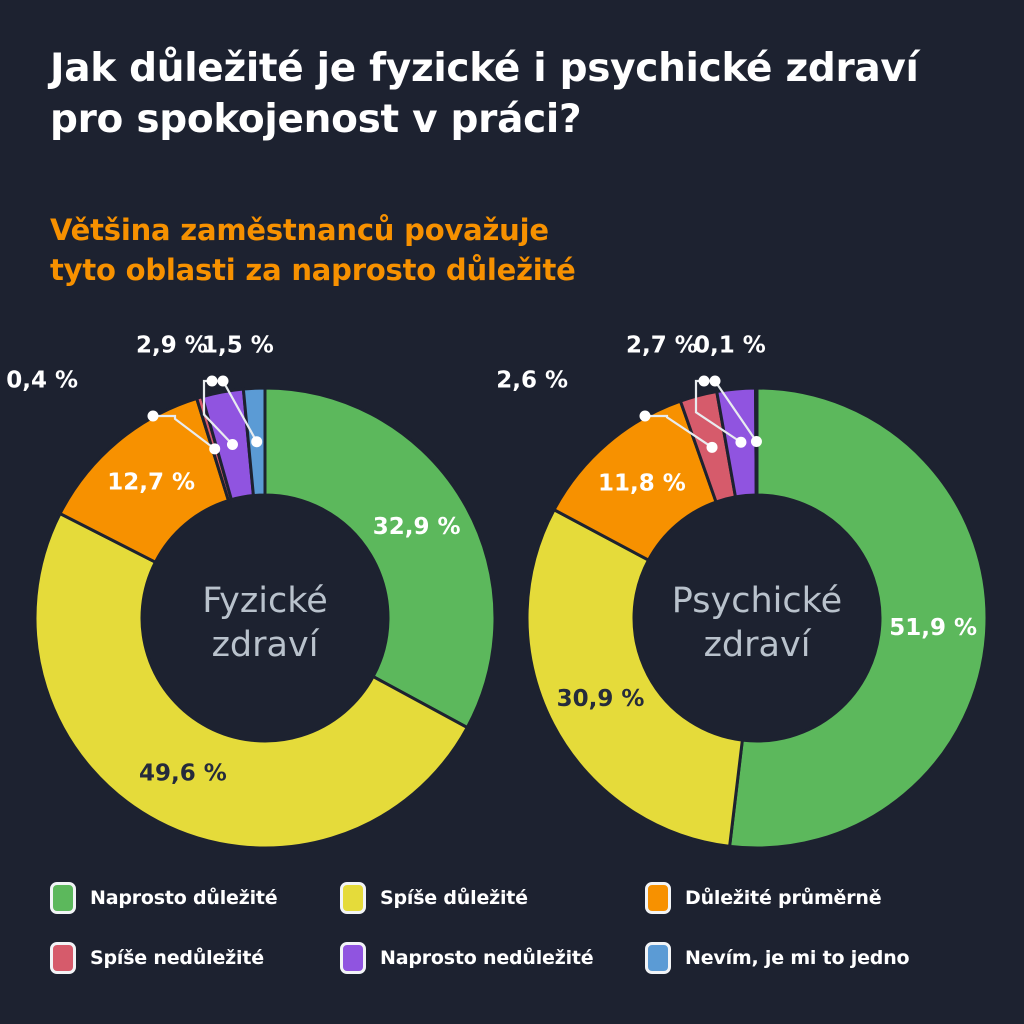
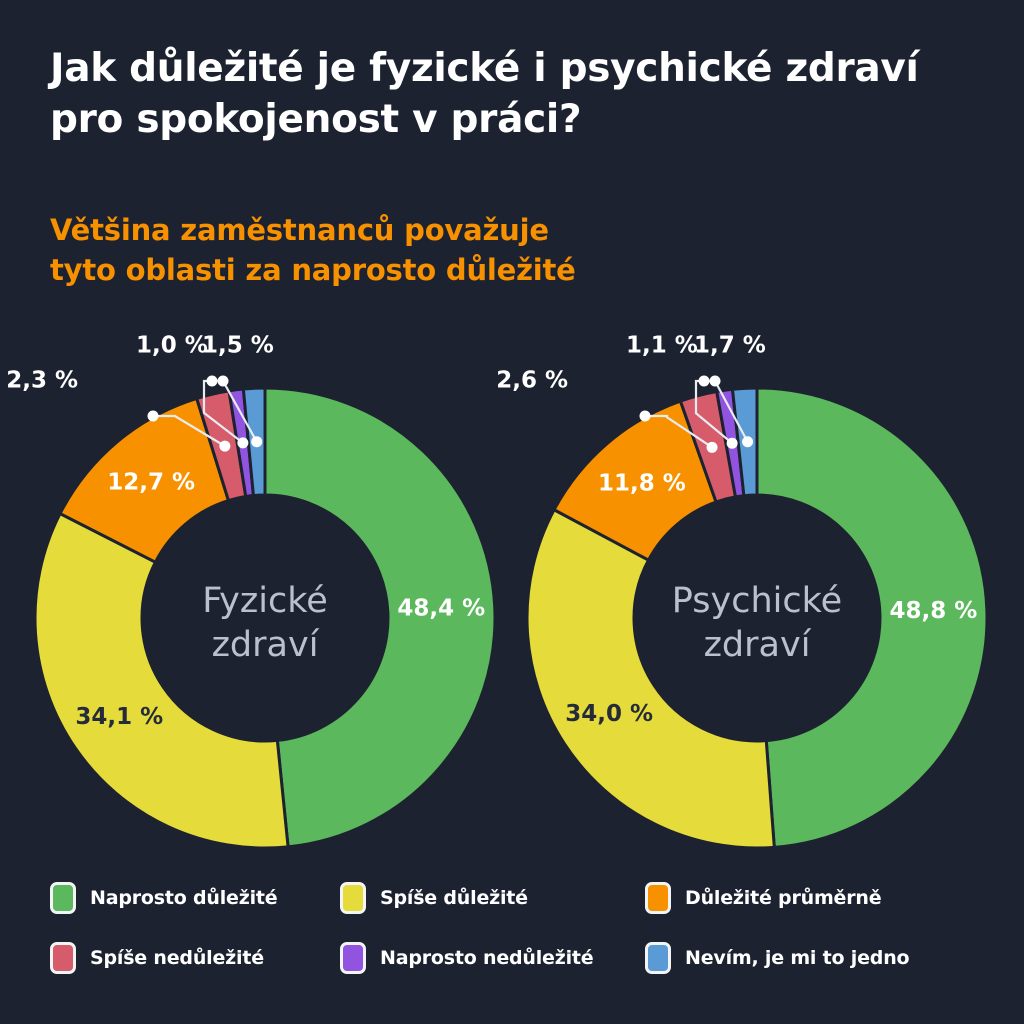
Fyzické zdraví/Naprosto důležité: 32,9 -> 48,4
Fyzické zdraví/Spíše důležité: 49,6 -> 34,1
Fyzické zdraví/Spíše nedůležité: 0,4 -> 2,3
Fyzické zdraví/Naprosto nedůležité: 2,9 -> 1,0
Psychické zdraví/Naprosto důležité: 51,9 -> 48,8
Psychické zdraví/Spíše důležité: 30,9 -> 34,0
Psychické zdraví/Naprosto nedůležité: 2,7 -> 1,1
Psychické zdraví/Nevím, je mi to jedno: 0,1 -> 1,7
